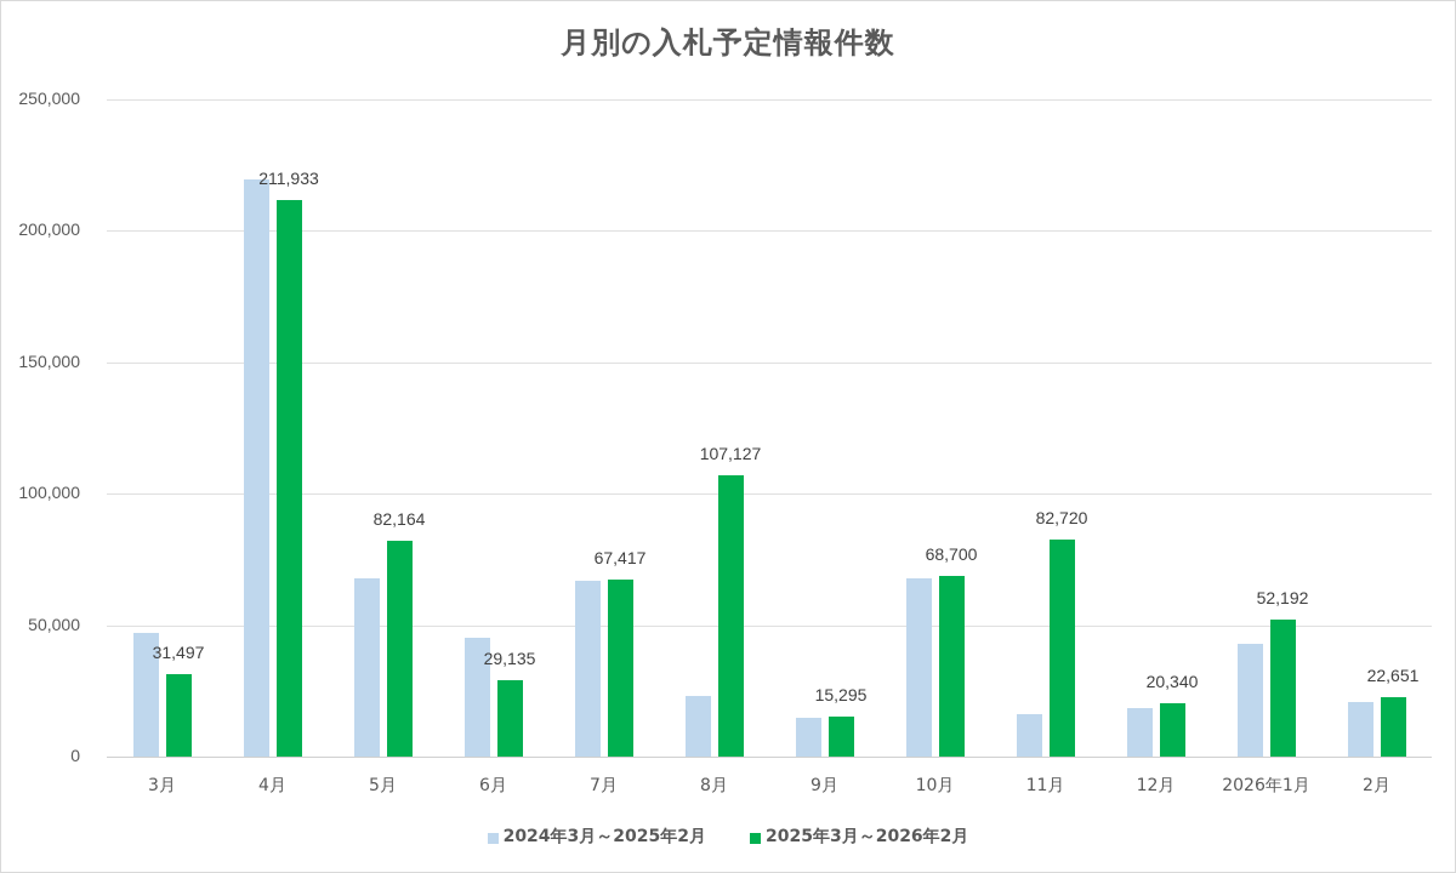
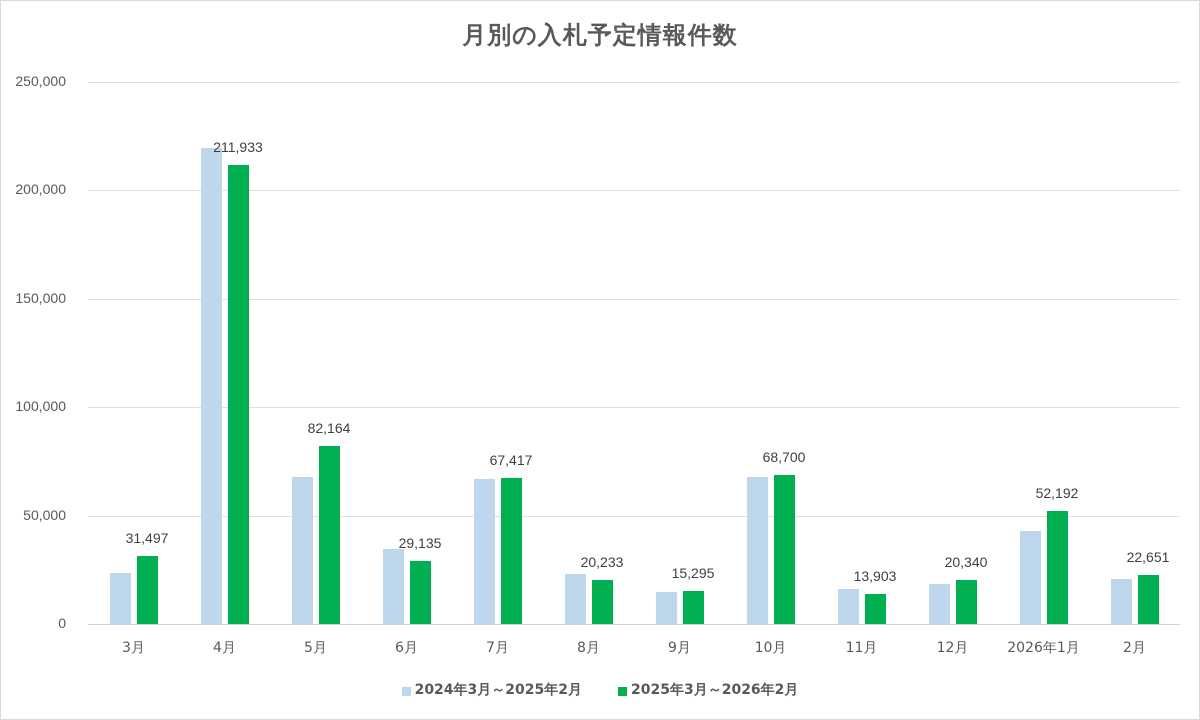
2024年3月～2025年2月/3月: 47000 -> 24000
2024年3月～2025年2月/6月: 45000 -> 35000
2025年3月～2026年2月/8月: 107,127 -> 20,233
2025年3月～2026年2月/11月: 82,720 -> 13,903
